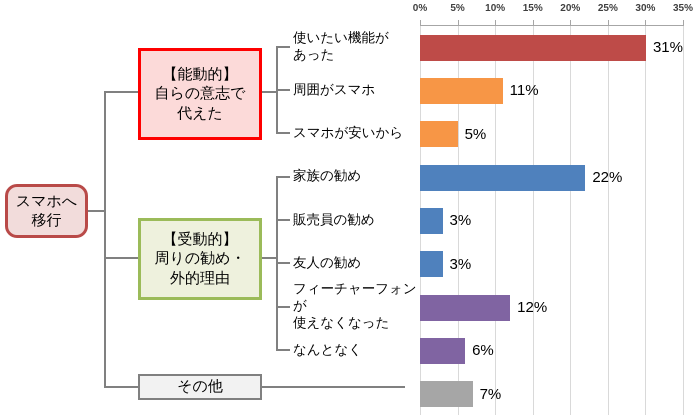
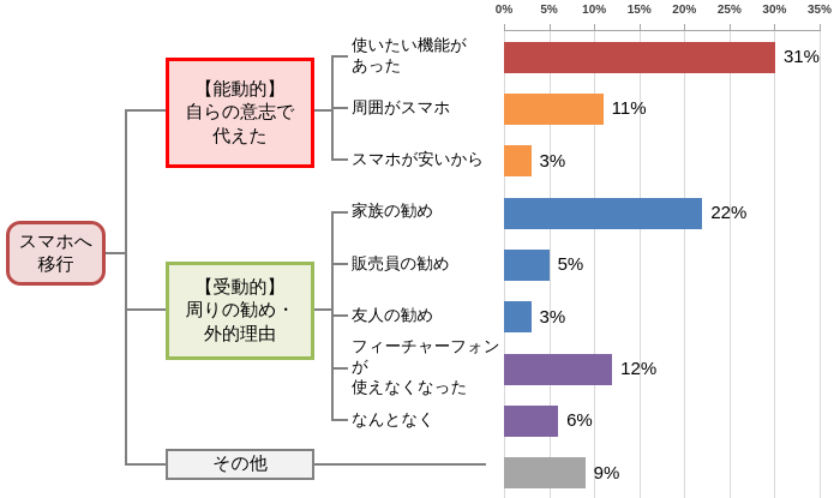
スマホが安いから: 5% -> 3%
販売員の勧め: 3% -> 5%
その他: 7% -> 9%
